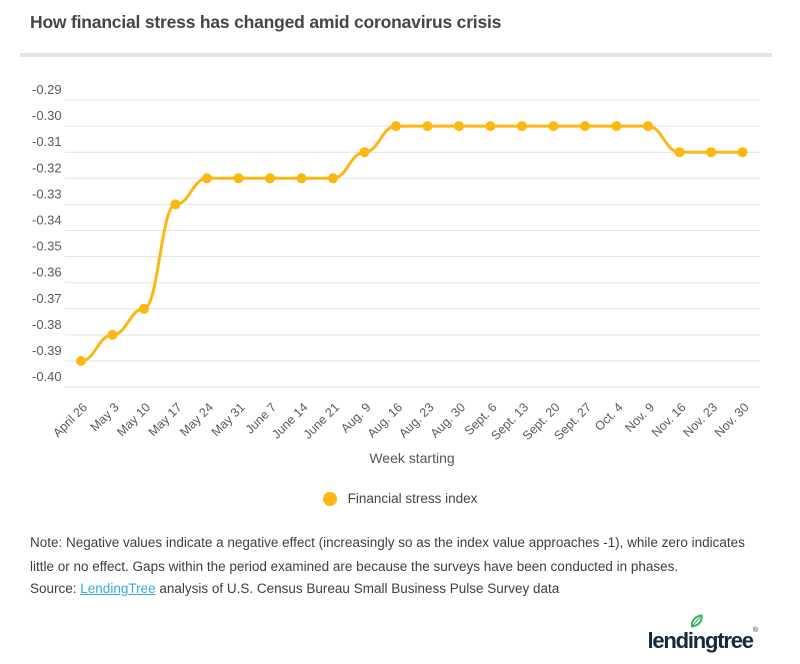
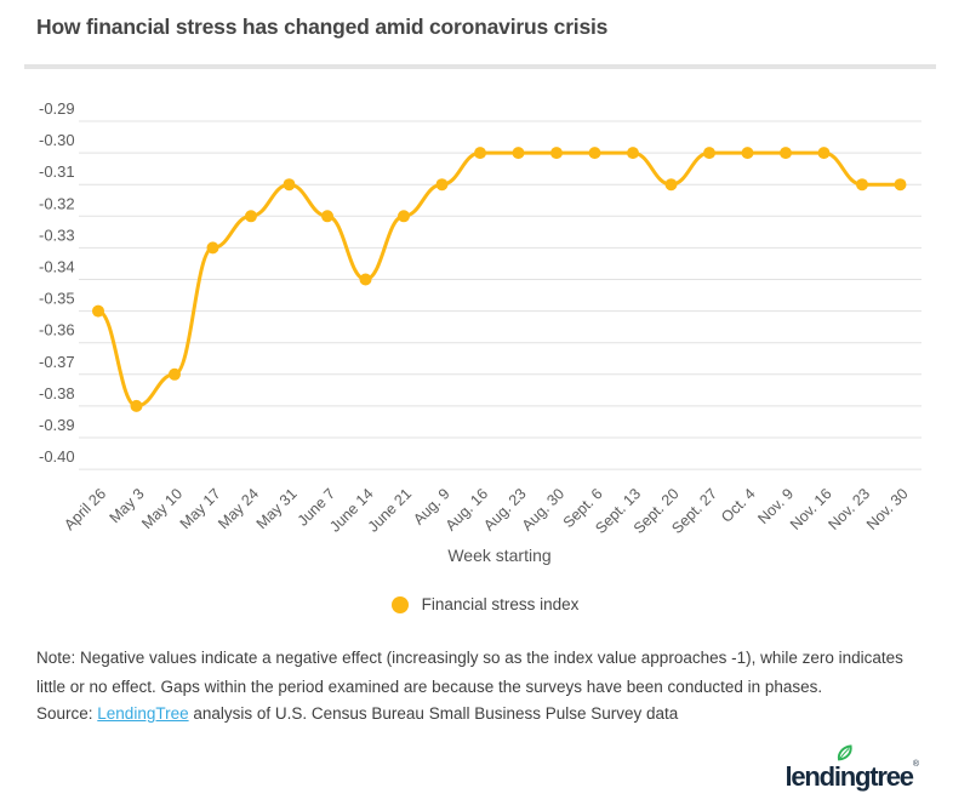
April 26: -0.39 -> -0.35
May 31: -0.32 -> -0.31
June 14: -0.32 -> -0.34
Sept. 20: -0.30 -> -0.31
Nov. 16: -0.31 -> -0.30
